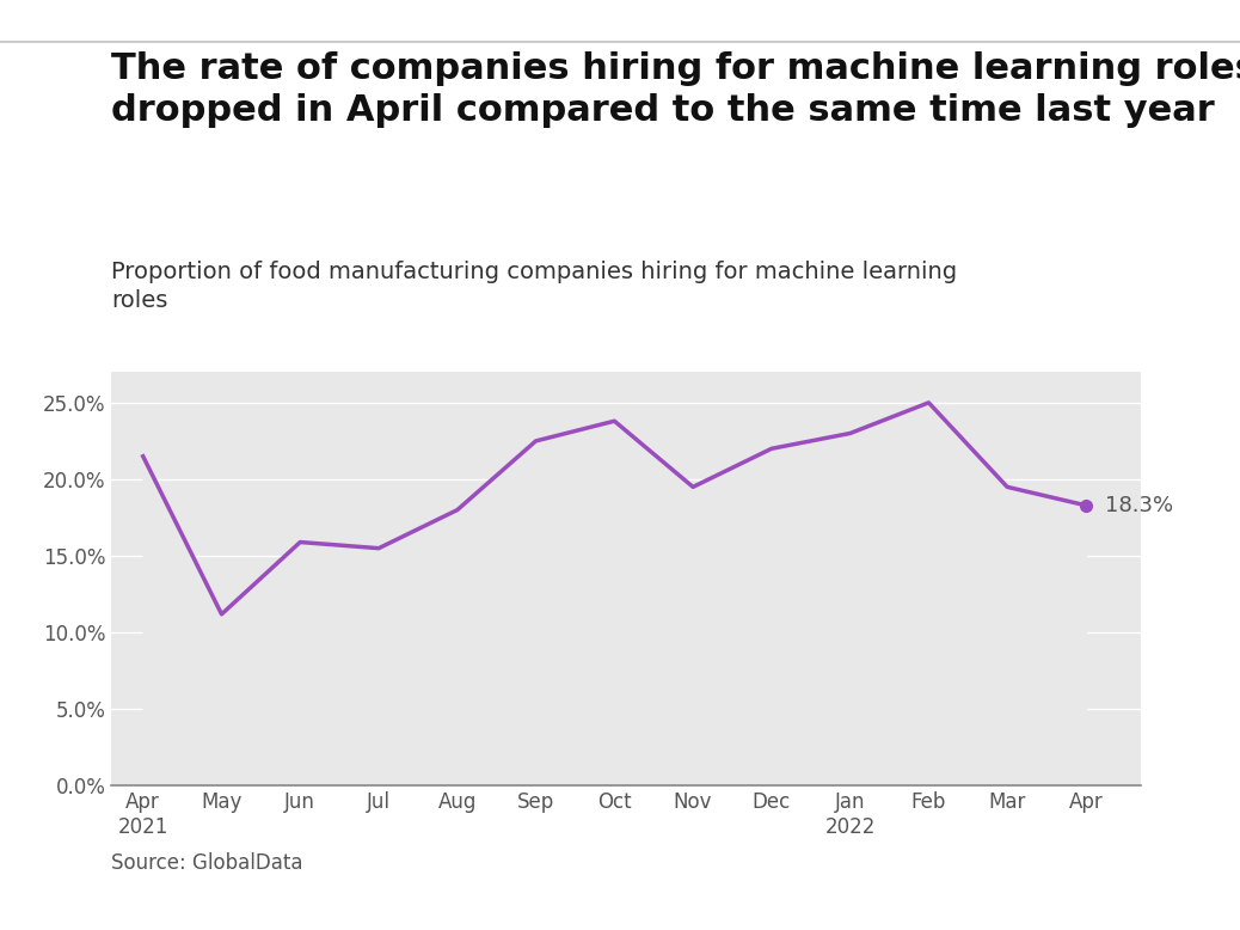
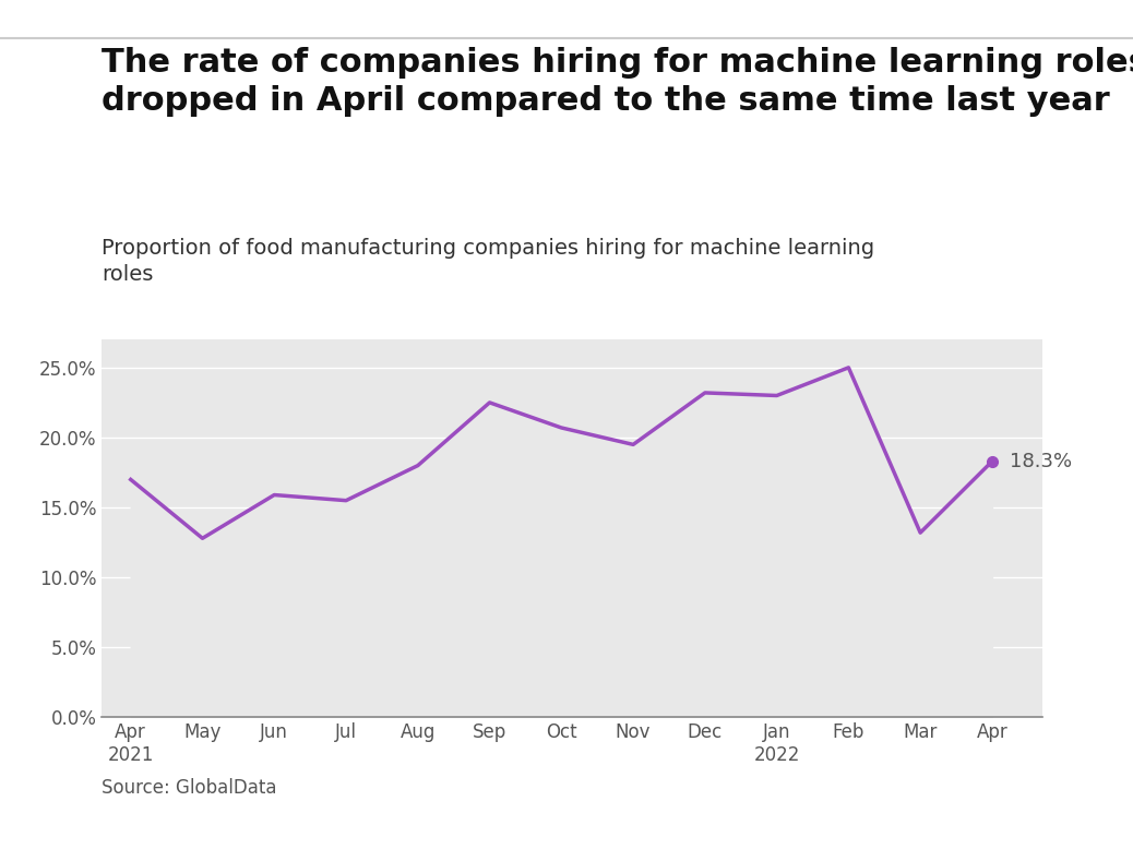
Apr 2021: 21.5% -> 17.0%
May: 11.2% -> 12.8%
Oct: 23.8% -> 20.7%
Dec: 22.0% -> 23.2%
Mar: 19.5% -> 13.2%
